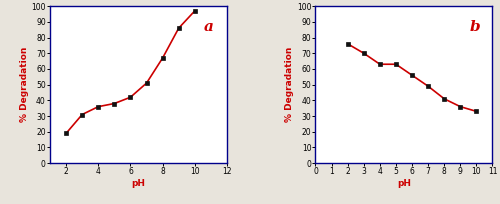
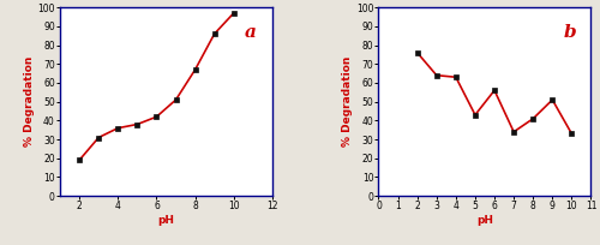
3: 70 -> 64
5: 63 -> 43
7: 49 -> 34
9: 36 -> 51
